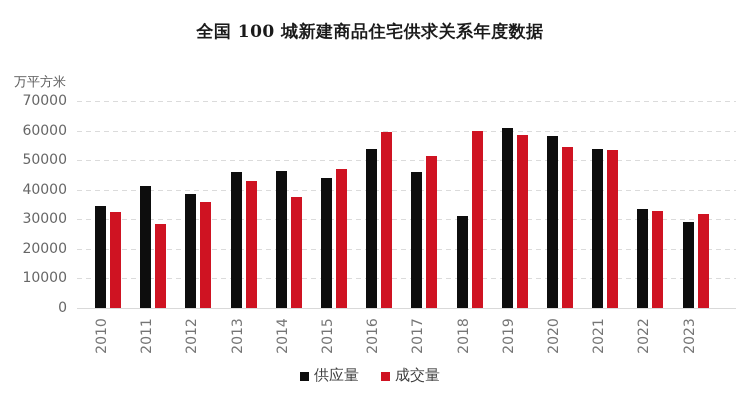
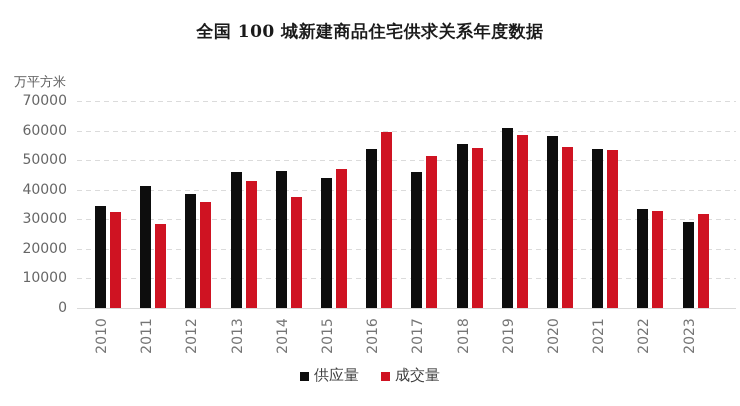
供应量/2018: 31000 -> 55000
成交量/2018: 60000 -> 54000
